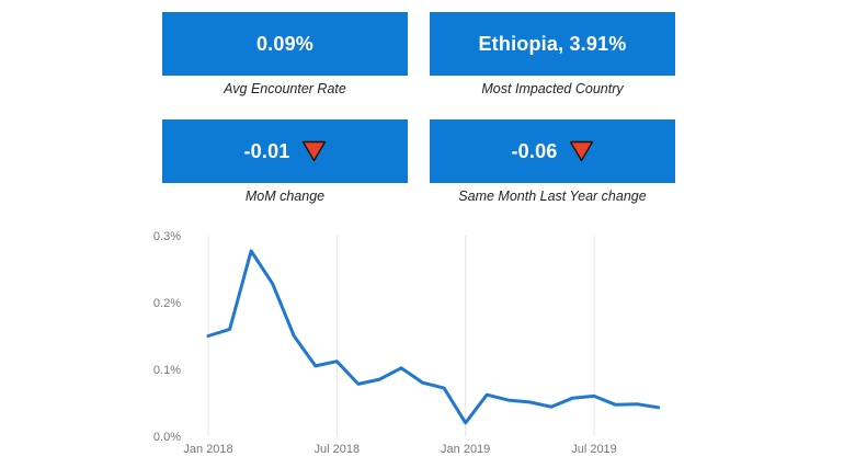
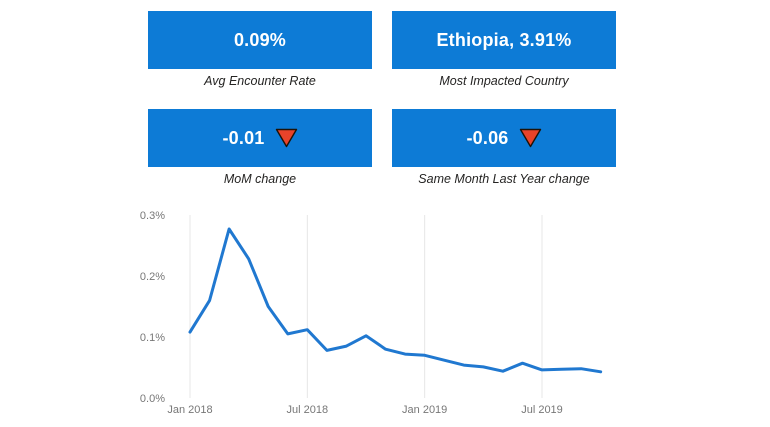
Jan 2018: 0.15% -> 0.11%
Jan 2019: 0.02% -> 0.07%
Jul 2019: 0.06% -> 0.05%
